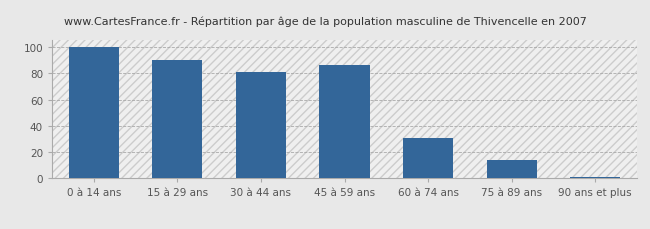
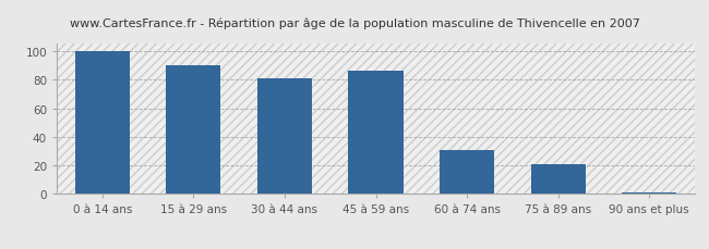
75 à 89 ans: 14 -> 21
